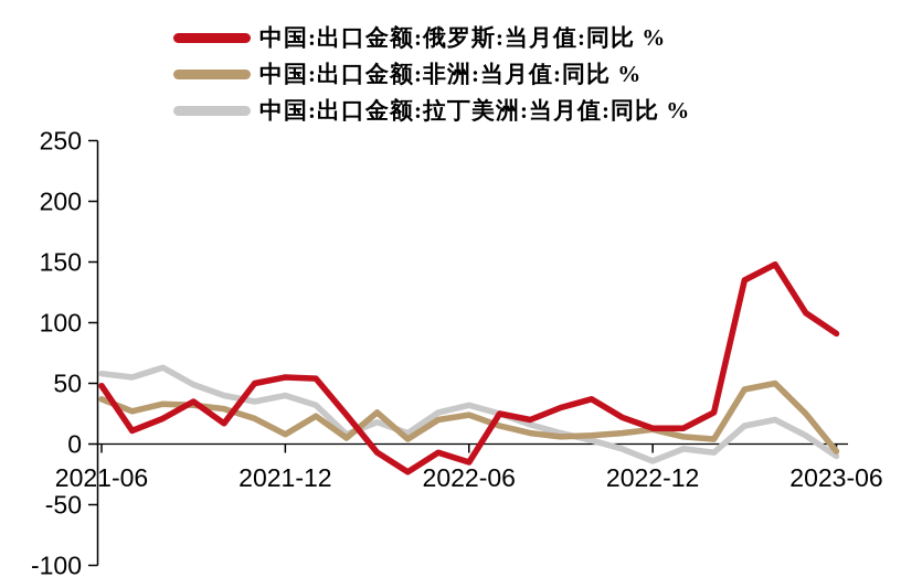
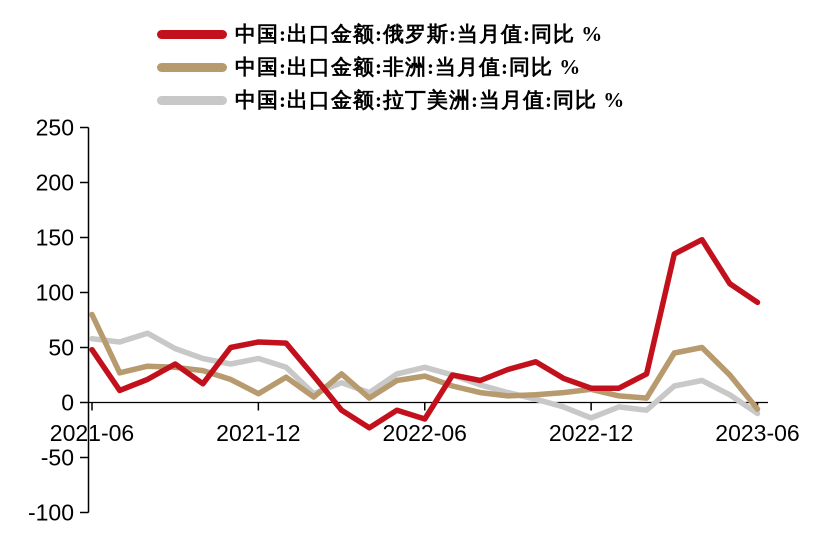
中国:出口金额:非洲:当月值:同比 %/2021-06: 37 -> 80
